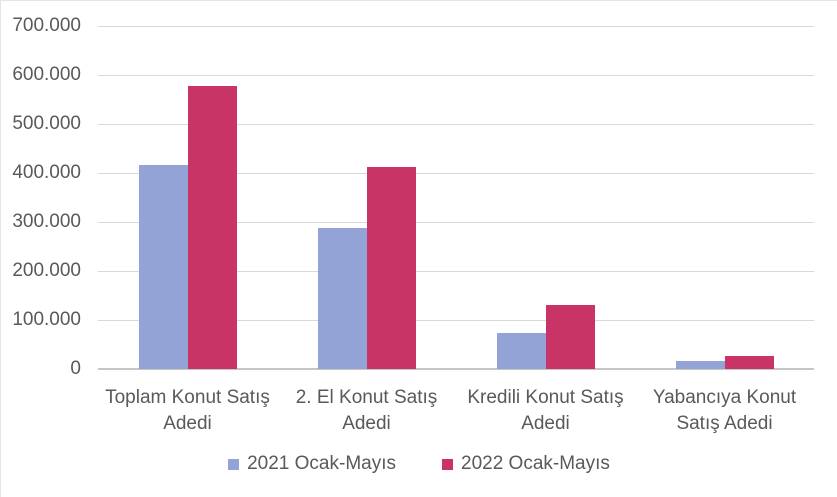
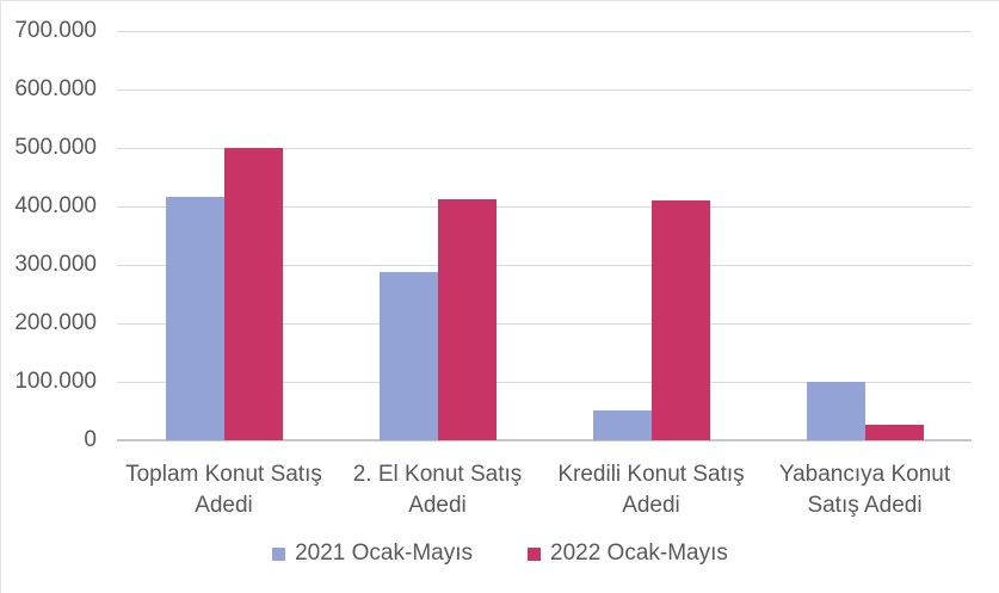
2022 Ocak-Mayıs/Toplam Konut Satış Adedi: 580000 -> 500000
2021 Ocak-Mayıs/Kredili Konut Satış Adedi: 70000 -> 50000
2022 Ocak-Mayıs/Kredili Konut Satış Adedi: 130000 -> 410000
2021 Ocak-Mayıs/Yabancıya Konut Satış Adedi: 20000 -> 100000
